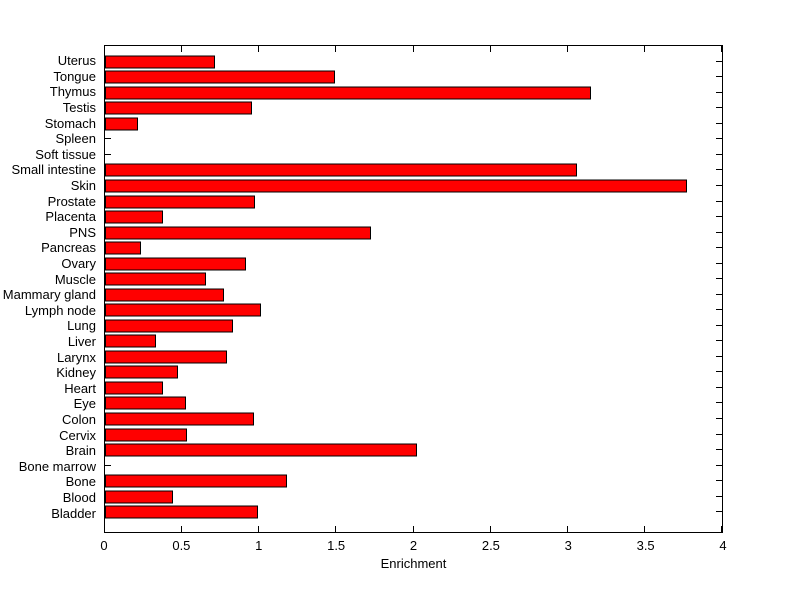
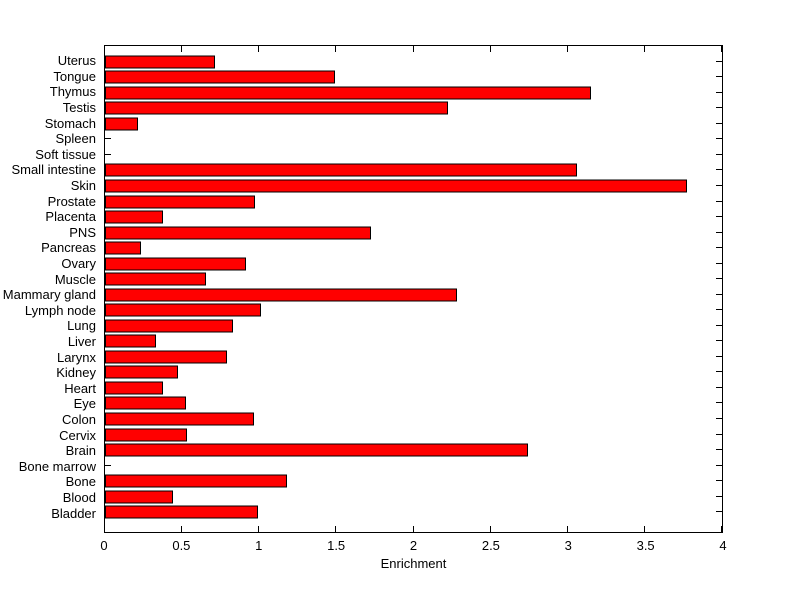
Testis: 0.94 -> 2.21
Mammary gland: 0.76 -> 2.27
Brain: 2.01 -> 2.73
